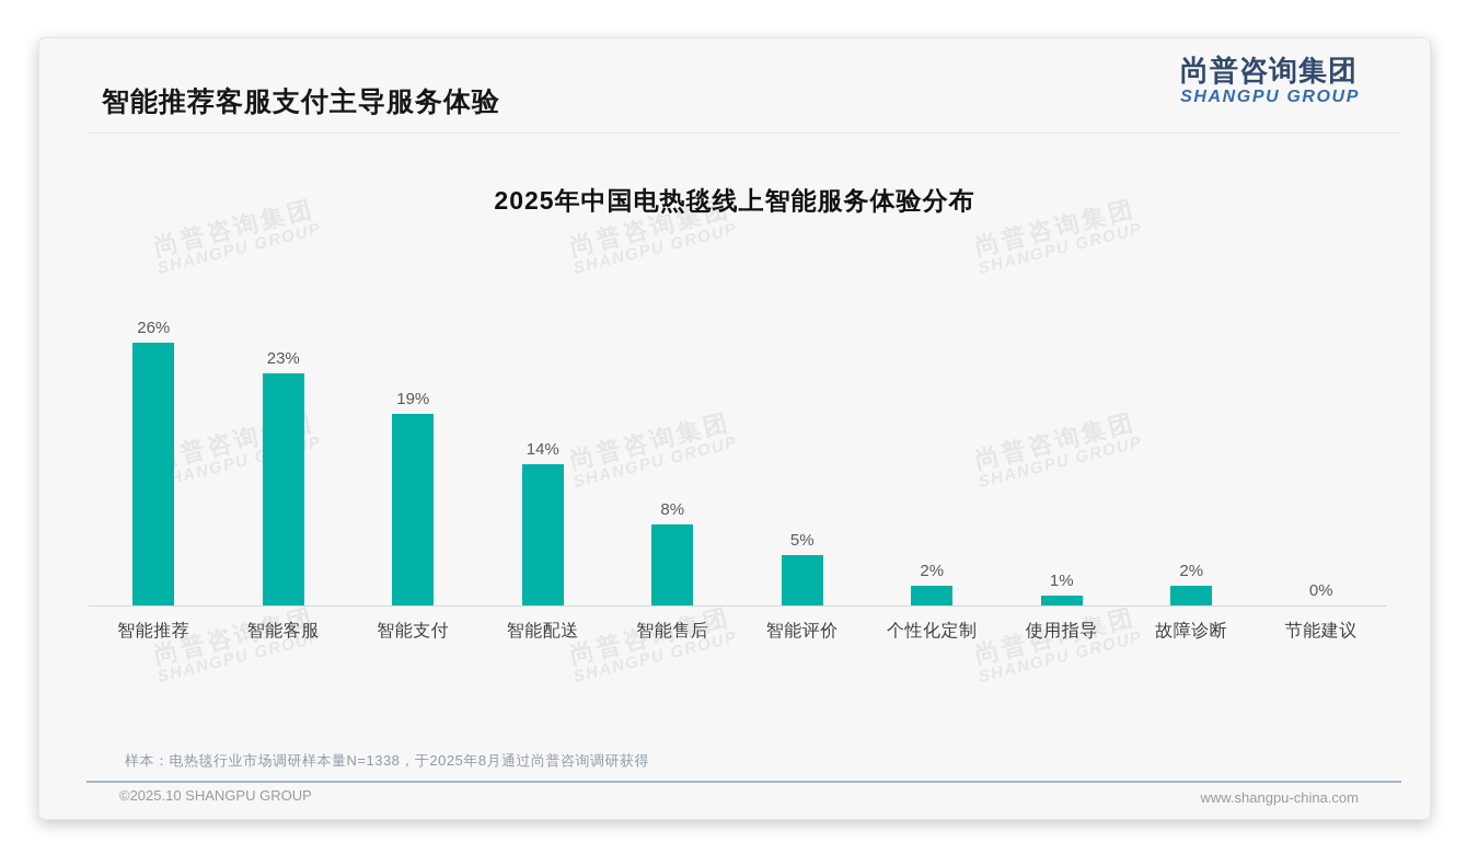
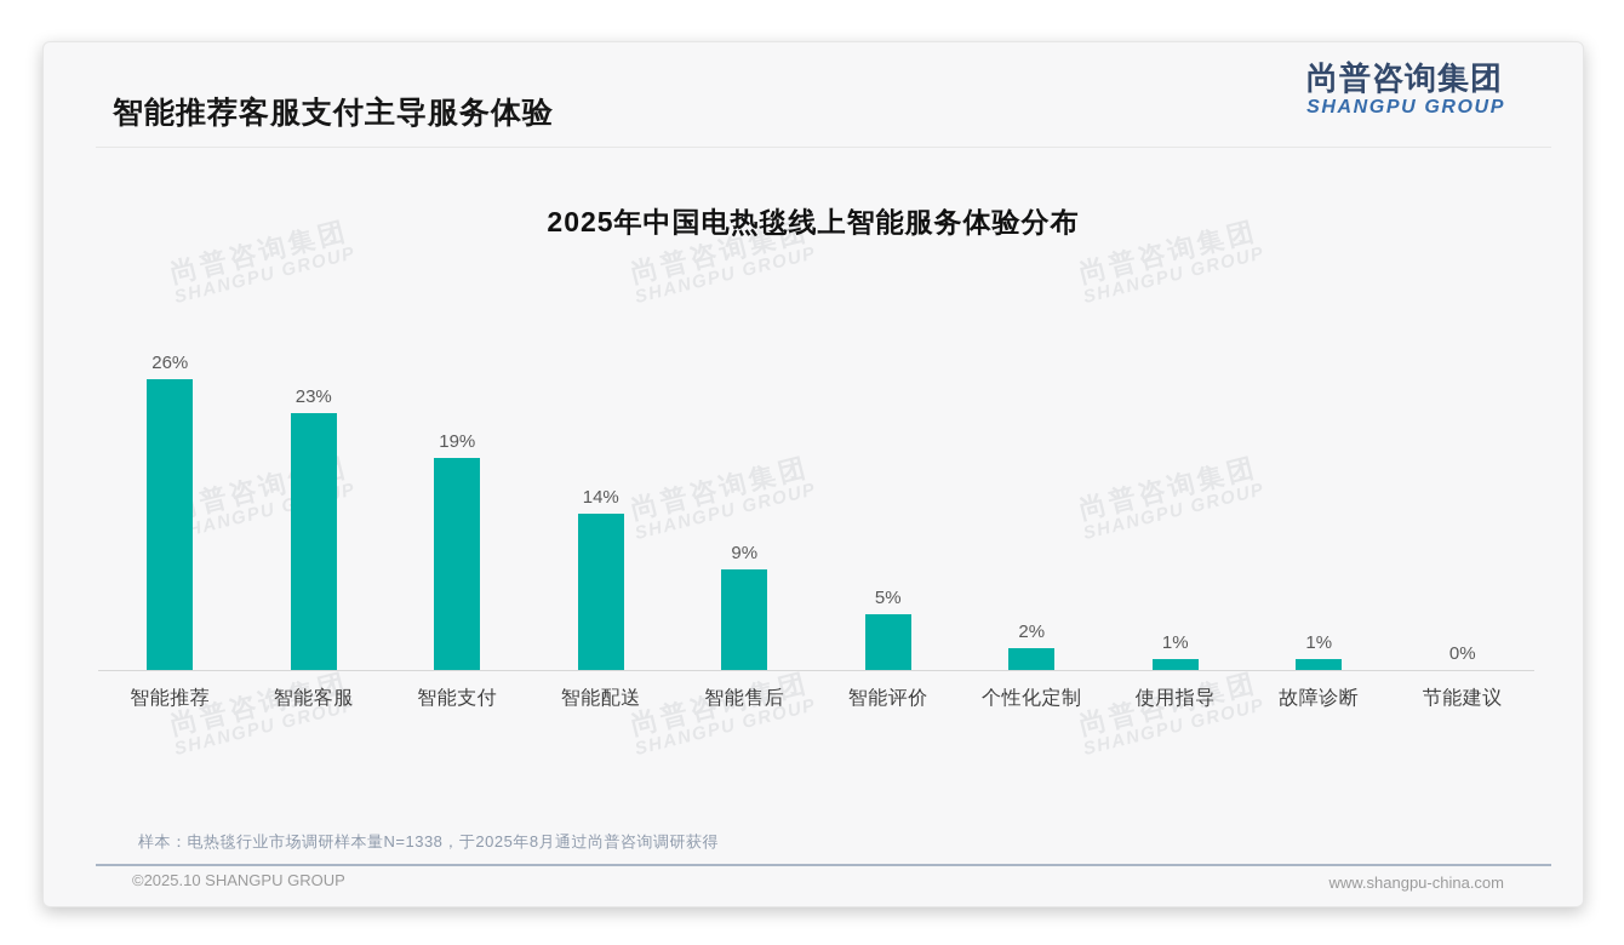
智能售后: 8% -> 9%
故障诊断: 2% -> 1%
